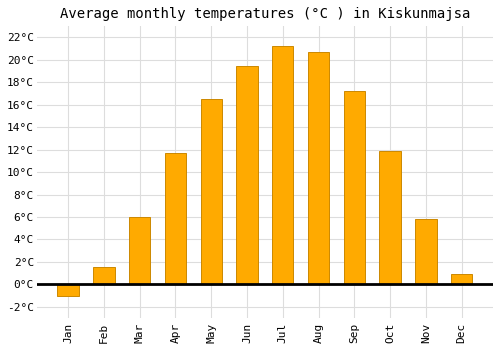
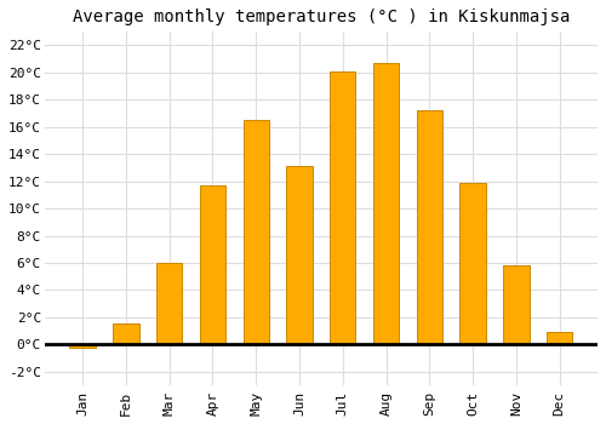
Jan: -1.0°C -> -0.2°C
Jun: 19.5°C -> 13.1°C
Jul: 21.2°C -> 20.1°C
